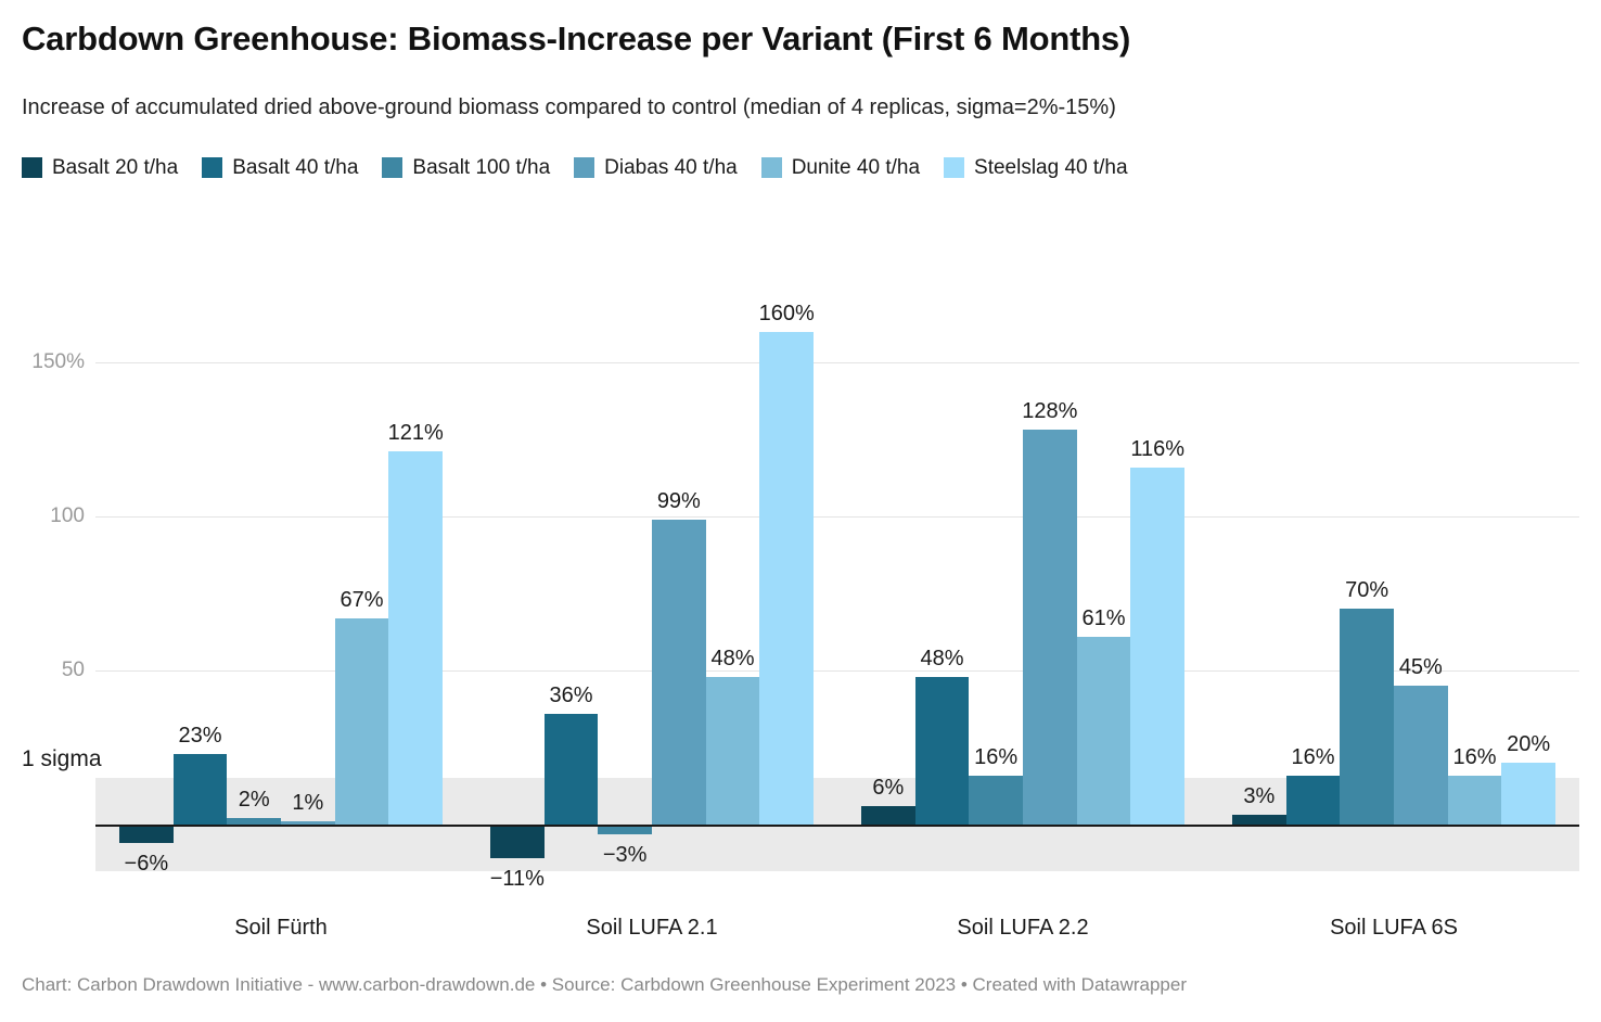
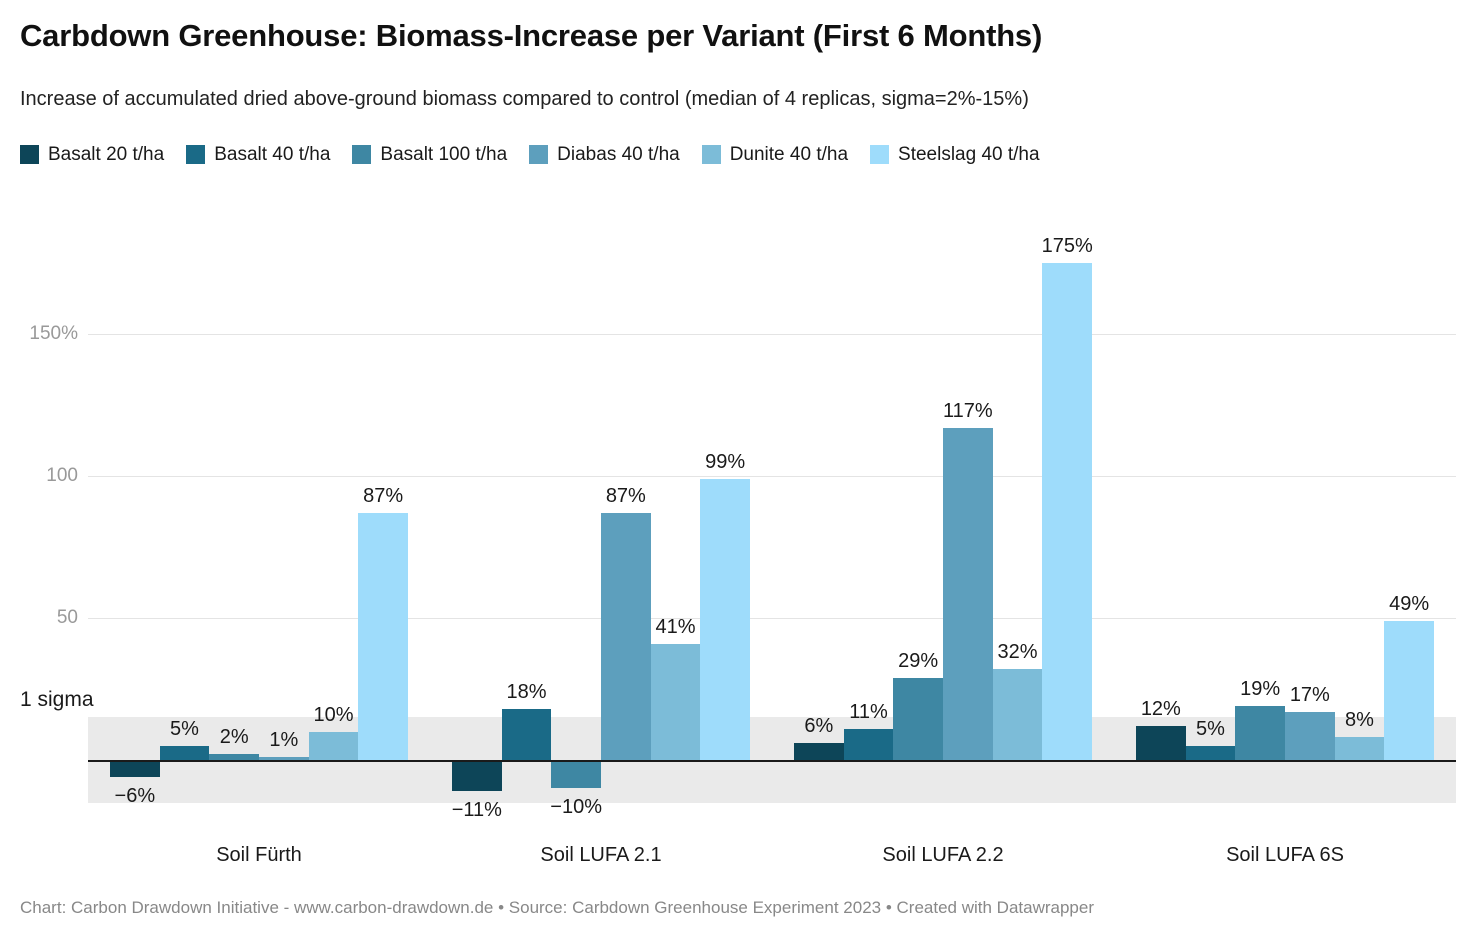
Basalt 40 t/ha/Soil Fürth: 23% -> 5%
Dunite 40 t/ha/Soil Fürth: 67% -> 10%
Steelslag 40 t/ha/Soil Fürth: 121% -> 87%
Basalt 40 t/ha/Soil LUFA 2.1: 36% -> 18%
Basalt 100 t/ha/Soil LUFA 2.1: −3% -> −10%
Diabas 40 t/ha/Soil LUFA 2.1: 99% -> 87%
Dunite 40 t/ha/Soil LUFA 2.1: 48% -> 41%
Steelslag 40 t/ha/Soil LUFA 2.1: 160% -> 99%
Basalt 40 t/ha/Soil LUFA 2.2: 48% -> 11%
Basalt 100 t/ha/Soil LUFA 2.2: 16% -> 29%
Diabas 40 t/ha/Soil LUFA 2.2: 128% -> 117%
Dunite 40 t/ha/Soil LUFA 2.2: 61% -> 32%
Steelslag 40 t/ha/Soil LUFA 2.2: 116% -> 175%
Basalt 20 t/ha/Soil LUFA 6S: 3% -> 12%
Basalt 40 t/ha/Soil LUFA 6S: 16% -> 5%
Basalt 100 t/ha/Soil LUFA 6S: 70% -> 19%
Diabas 40 t/ha/Soil LUFA 6S: 45% -> 17%
Dunite 40 t/ha/Soil LUFA 6S: 16% -> 8%
Steelslag 40 t/ha/Soil LUFA 6S: 20% -> 49%
